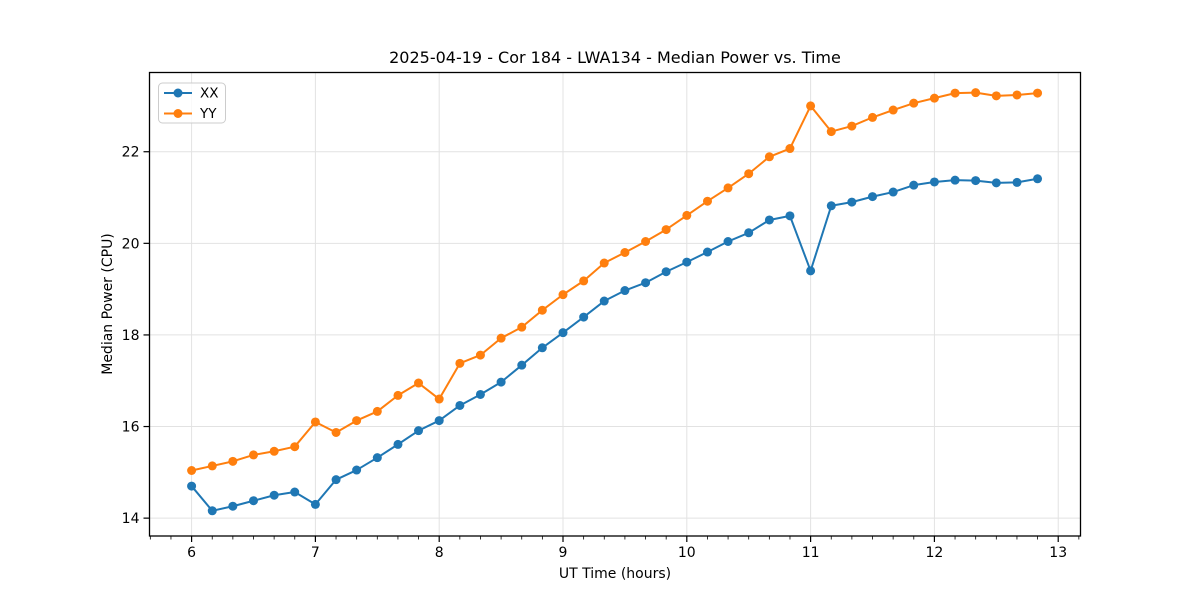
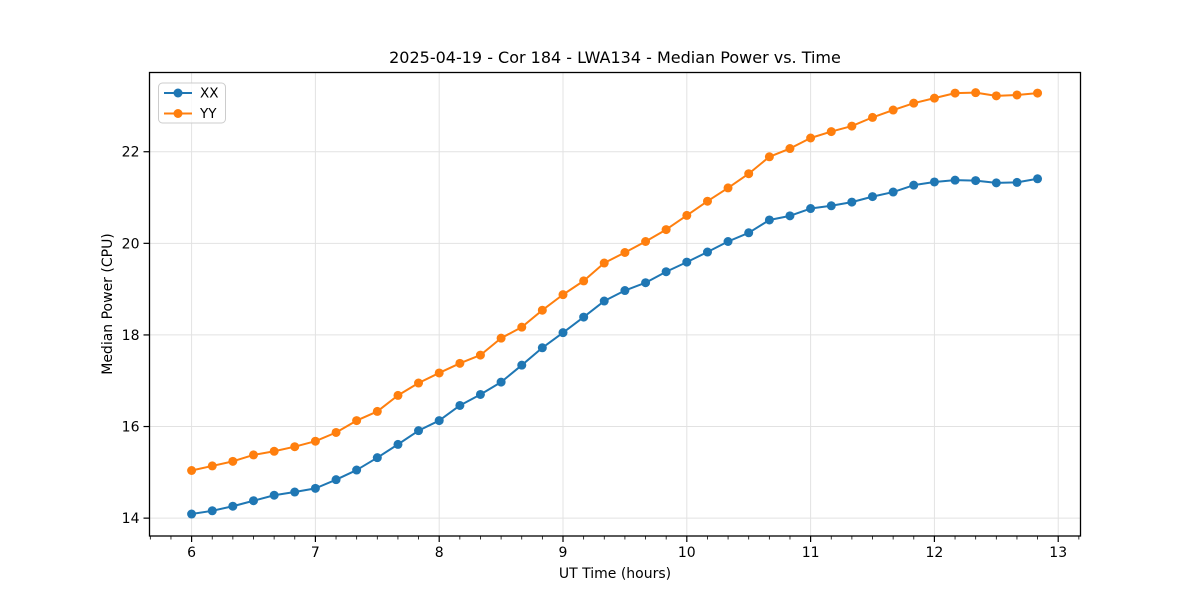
XX/6: 14.7 -> 14.1
XX/7: 14.3 -> 14.7
YY/7: 16.1 -> 15.7
YY/8: 16.6 -> 17.2
XX/11: 19.4 -> 20.8
YY/11: 23.0 -> 22.3
